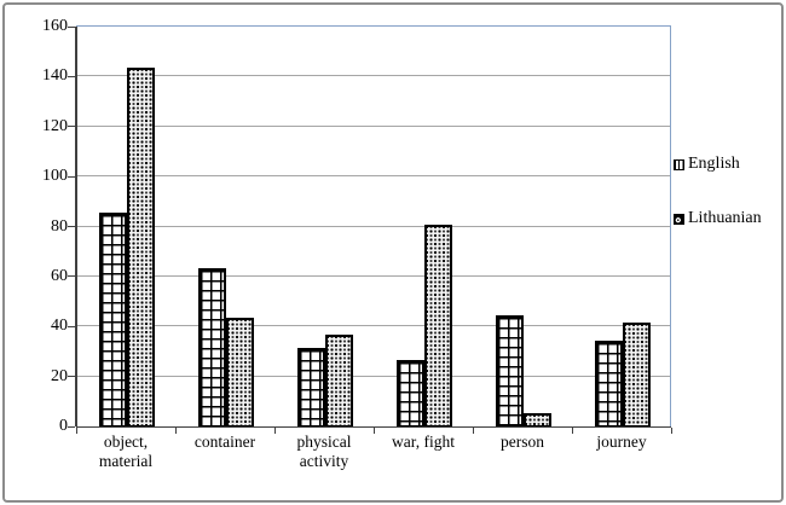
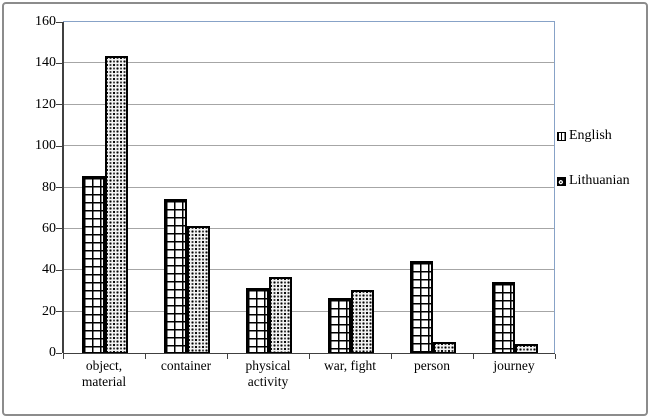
English/container: 64 -> 75
Lithuanian/container: 44 -> 62
Lithuanian/war, fight: 81 -> 31
Lithuanian/journey: 42 -> 5
